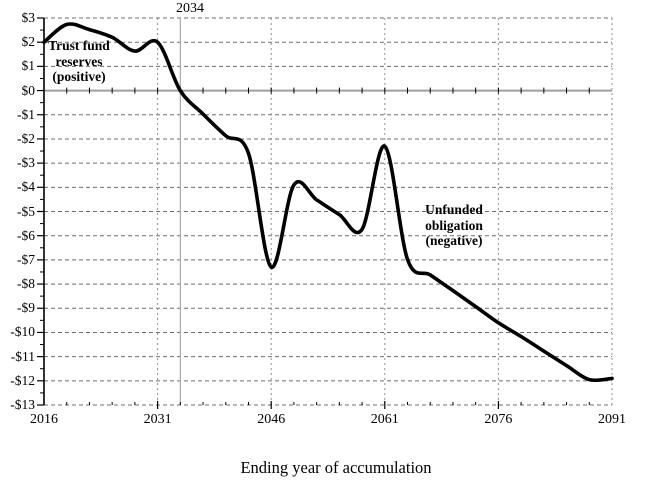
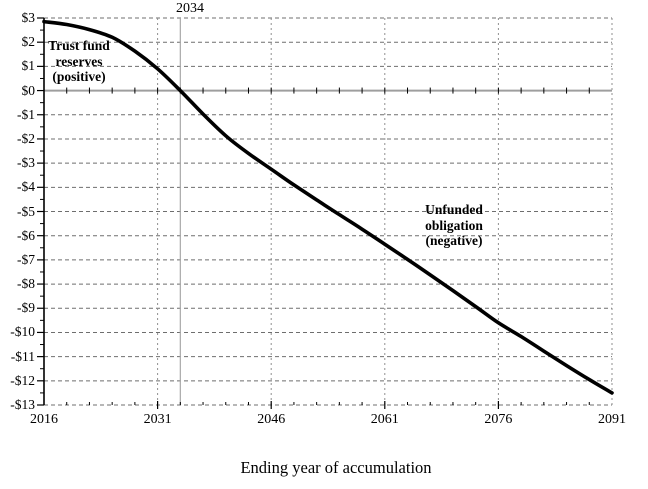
2016: $2.0 -> $2.9
2031: $2.0 -> $0.9
2046: -$7.3 -> -$3.2
2061: -$2.3 -> -$6.3
2091: -$11.9 -> -$12.5
